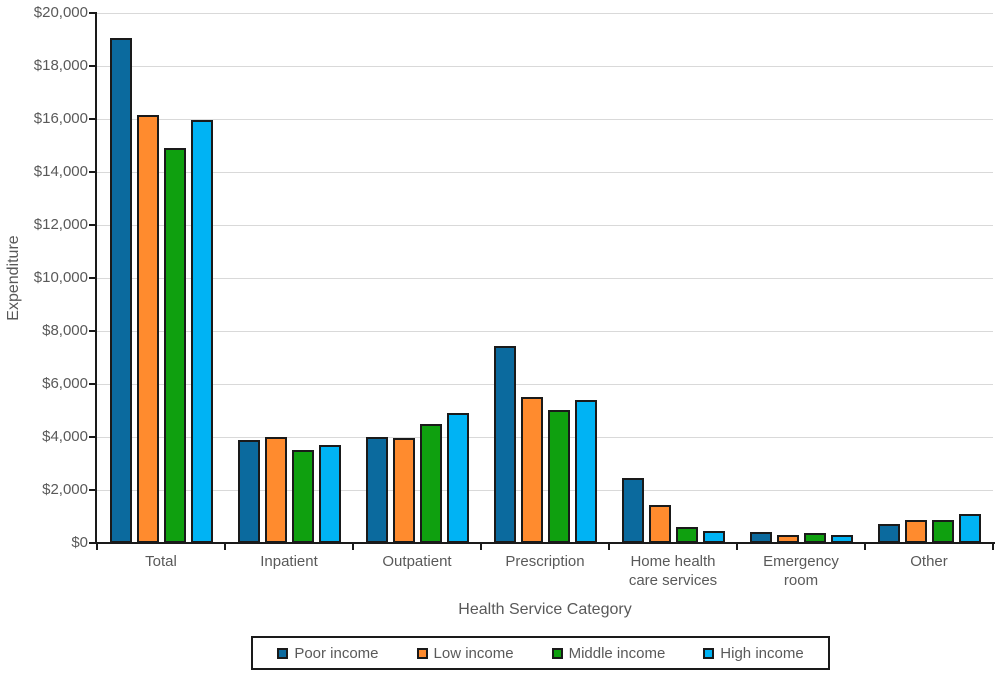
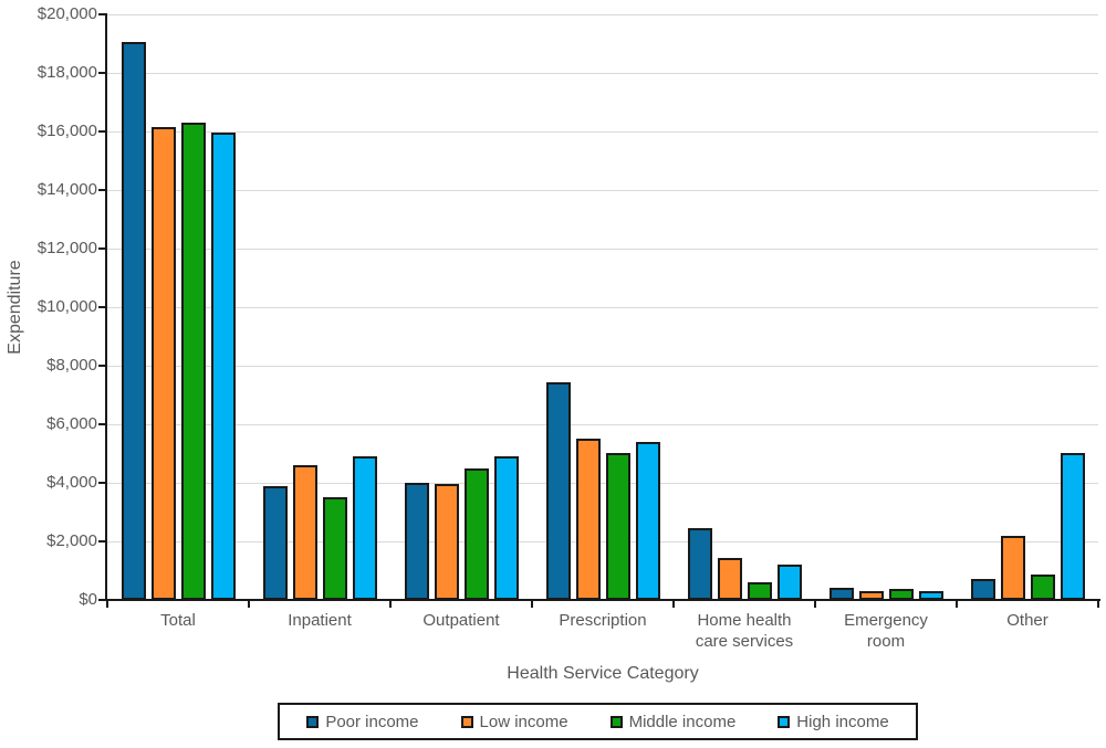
Middle income/Total: $14900 -> $16300
Low income/Inpatient: $4000 -> $4600
High income/Inpatient: $3700 -> $4900
High income/Home health care services: $400 -> $1200
Low income/Other: $900 -> $2200
High income/Other: $1100 -> $5000
